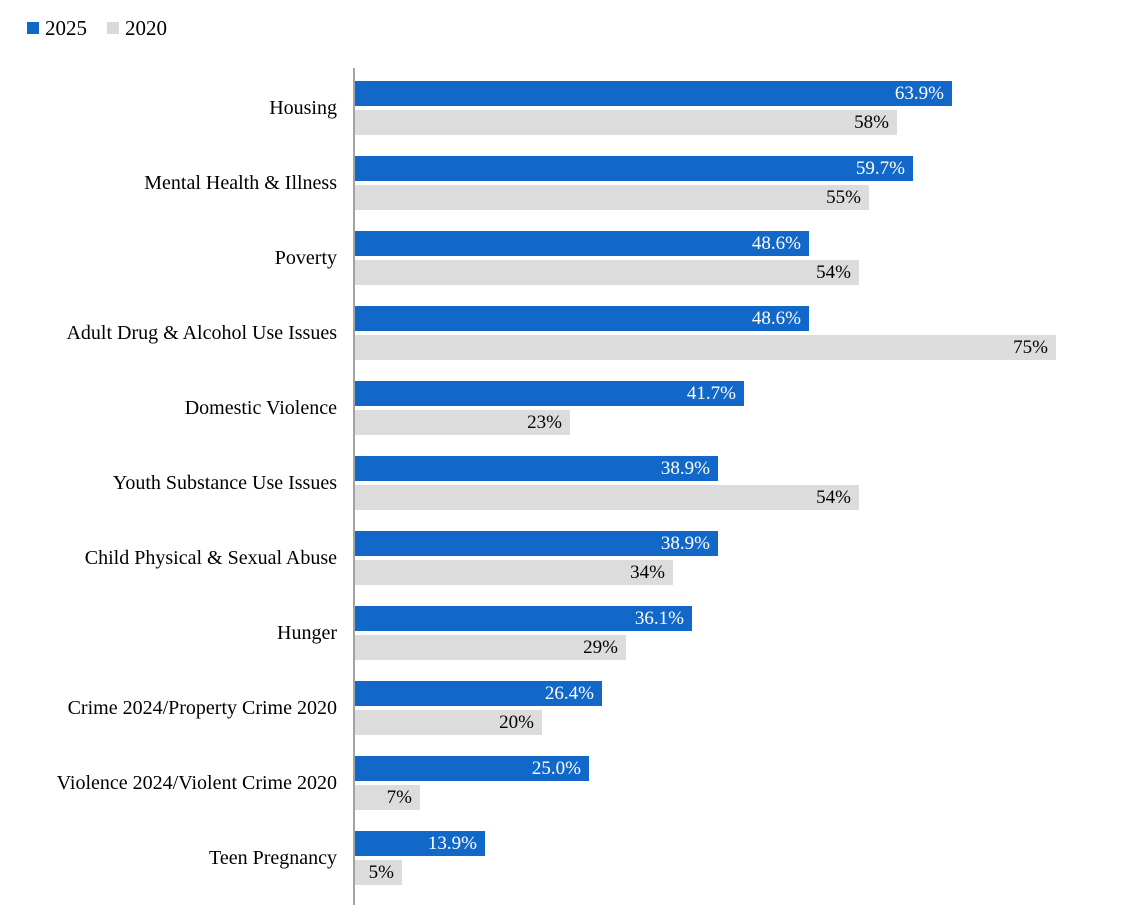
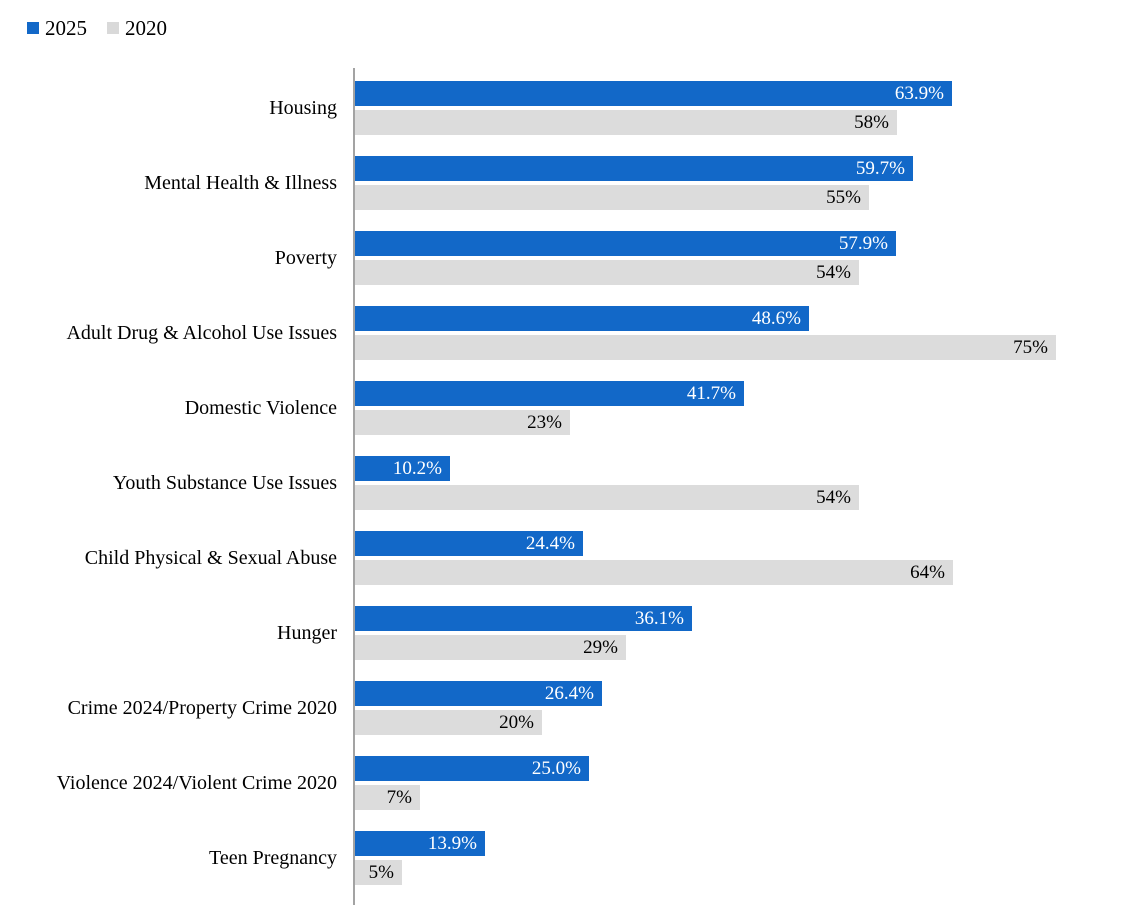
2025/Poverty: 48.6% -> 57.9%
2025/Youth Substance Use Issues: 38.9% -> 10.2%
2025/Child Physical & Sexual Abuse: 38.9% -> 24.4%
2020/Child Physical & Sexual Abuse: 34% -> 64%
